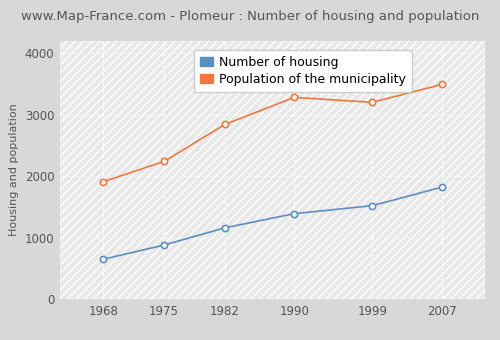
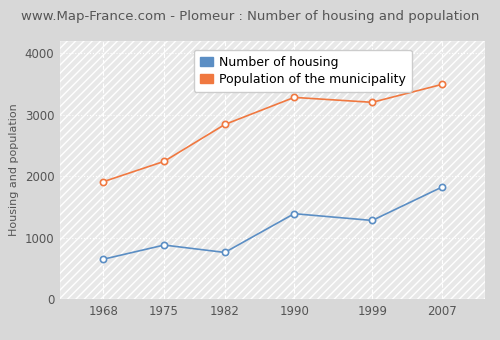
Number of housing/1982: 1160 -> 760
Number of housing/1999: 1520 -> 1280
